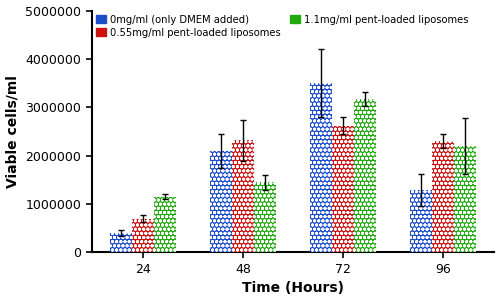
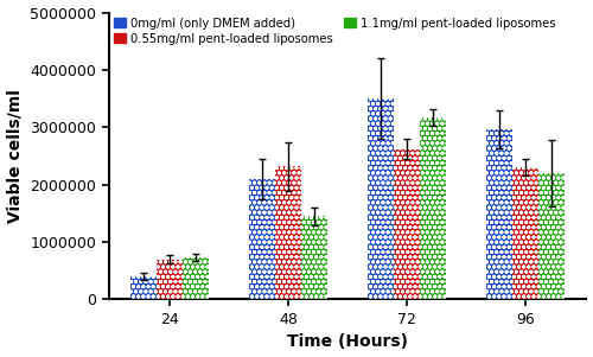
1.1mg/ml pent-loaded liposomes/24: 1150000 -> 730000
0mg/ml (only DMEM added)/96: 1300000 -> 2970000
